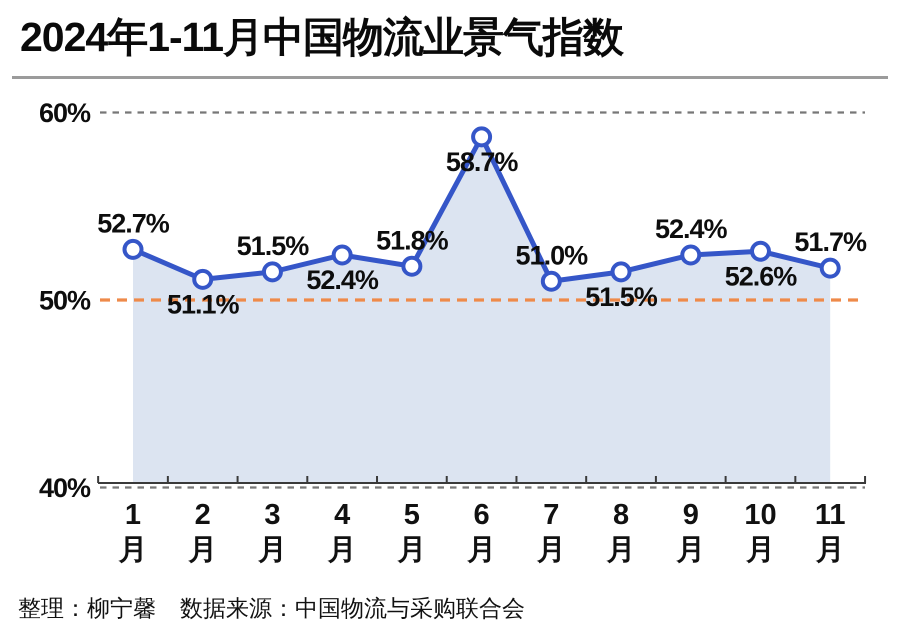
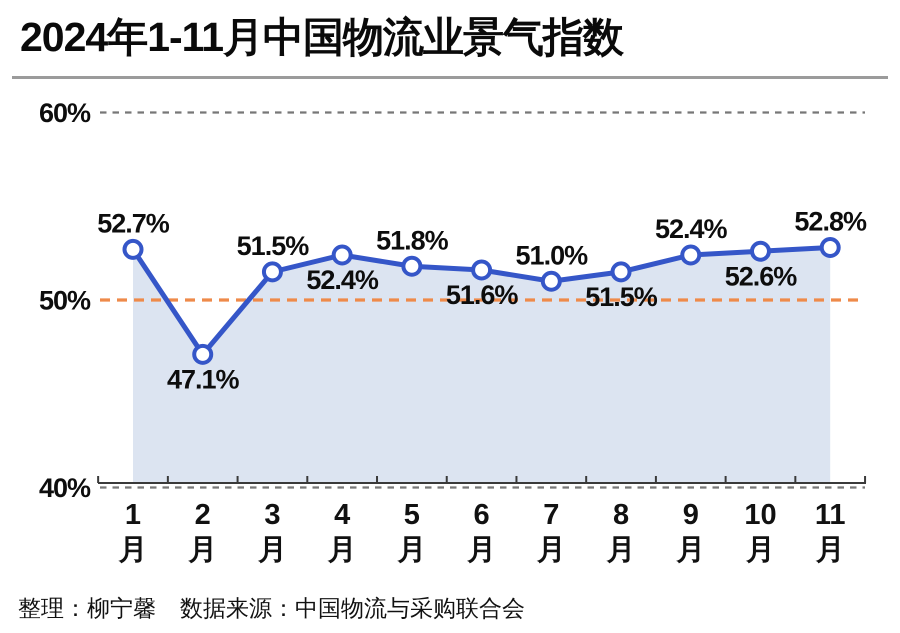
2月: 51.1% -> 47.1%
6月: 58.7% -> 51.6%
11月: 51.7% -> 52.8%
